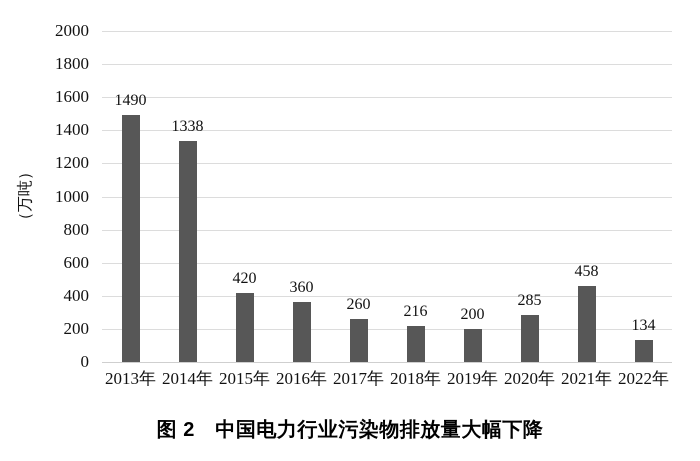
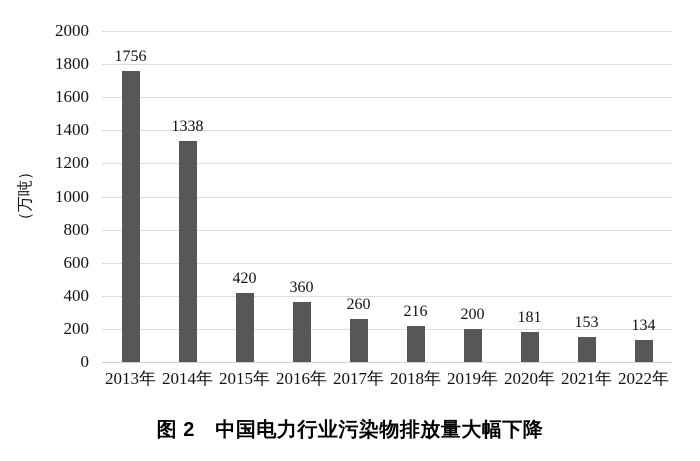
2013年: 1490 -> 1756
2020年: 285 -> 181
2021年: 458 -> 153
